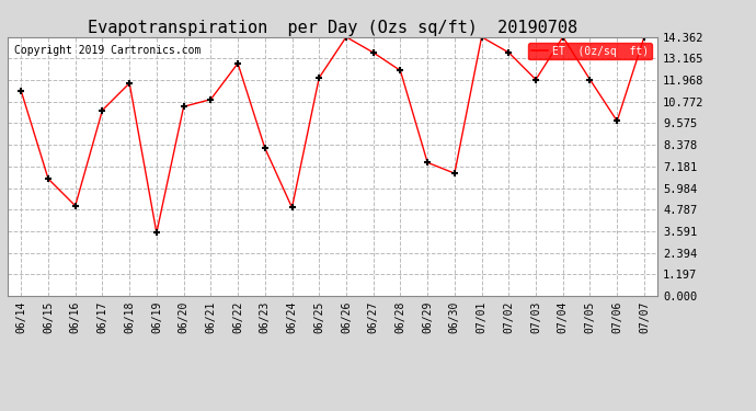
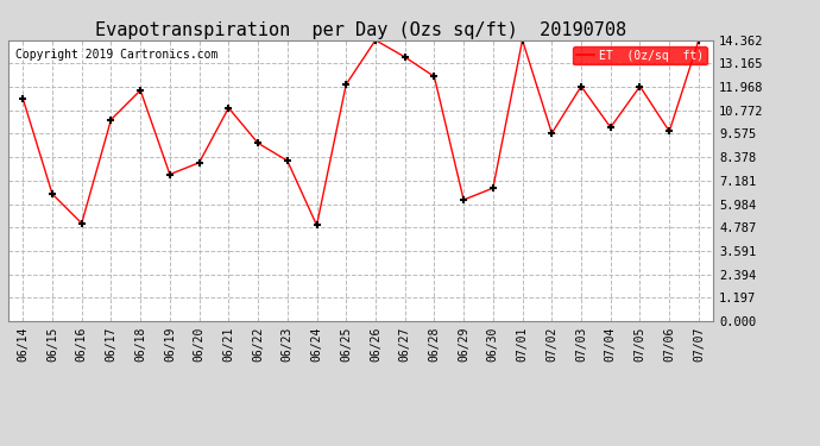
06/19: 3.5 -> 7.5
06/20: 10.5 -> 8.1
06/22: 12.9 -> 9.1
06/29: 7.4 -> 6.2
07/02: 13.5 -> 9.6
07/04: 14.4 -> 9.9
